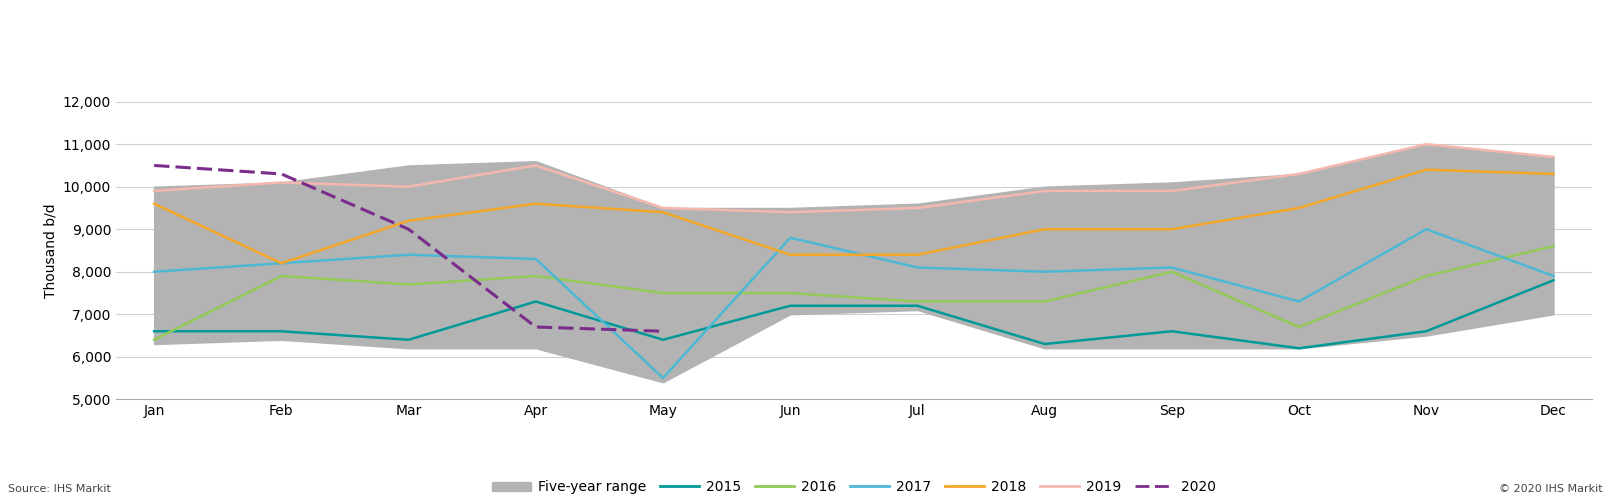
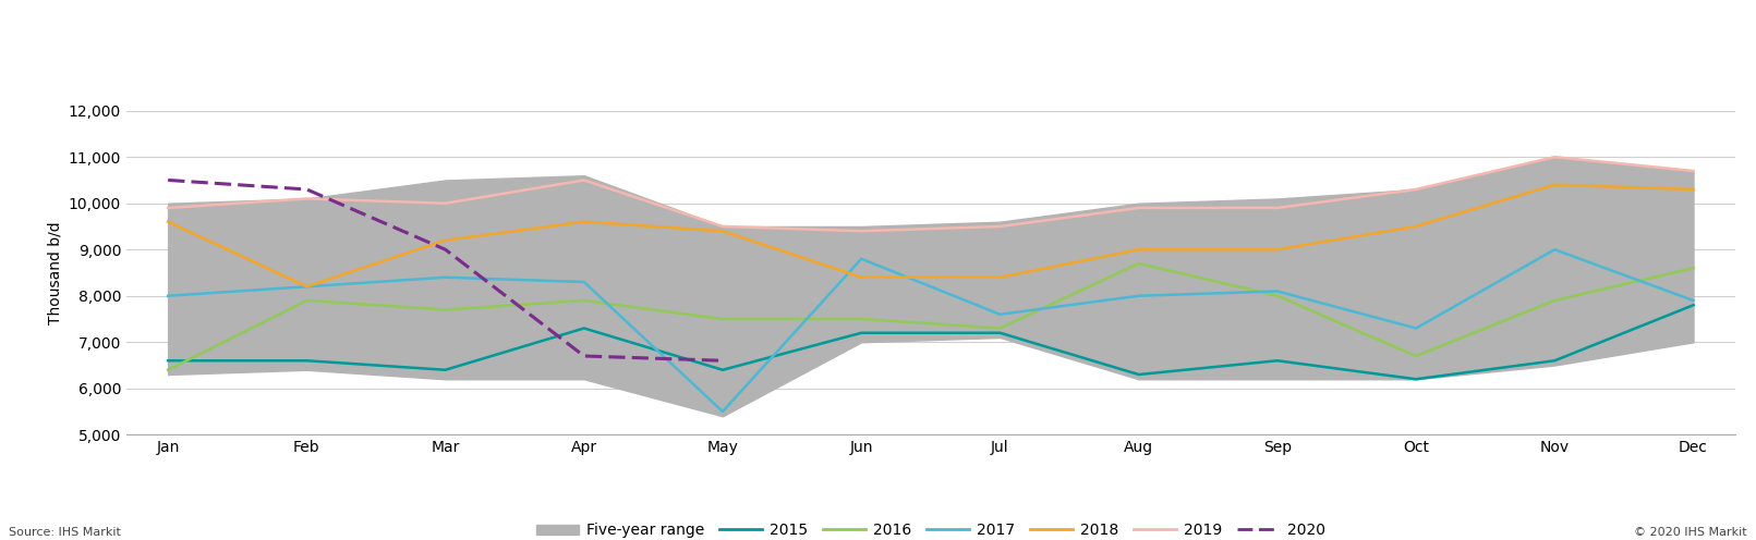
2017/Jul: 8,100 -> 7,600
2016/Aug: 7,300 -> 8,700
